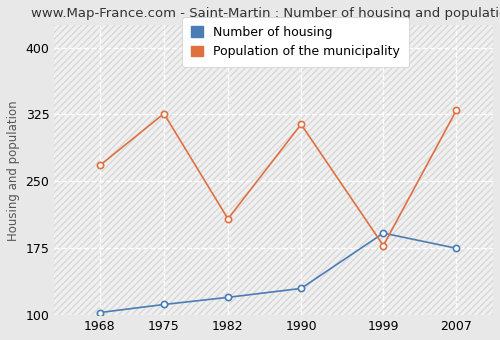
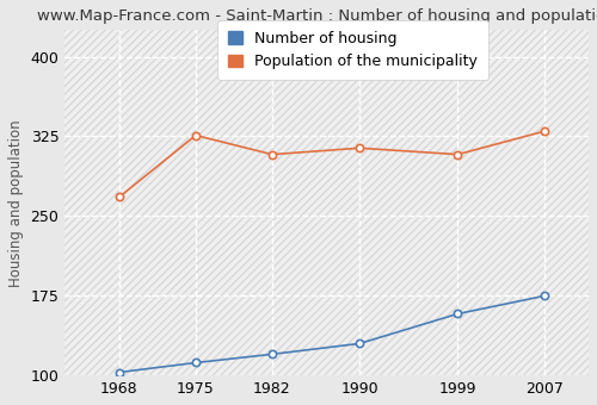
Population of the municipality/1982: 208 -> 308
Number of housing/1999: 192 -> 158
Population of the municipality/1999: 178 -> 308
